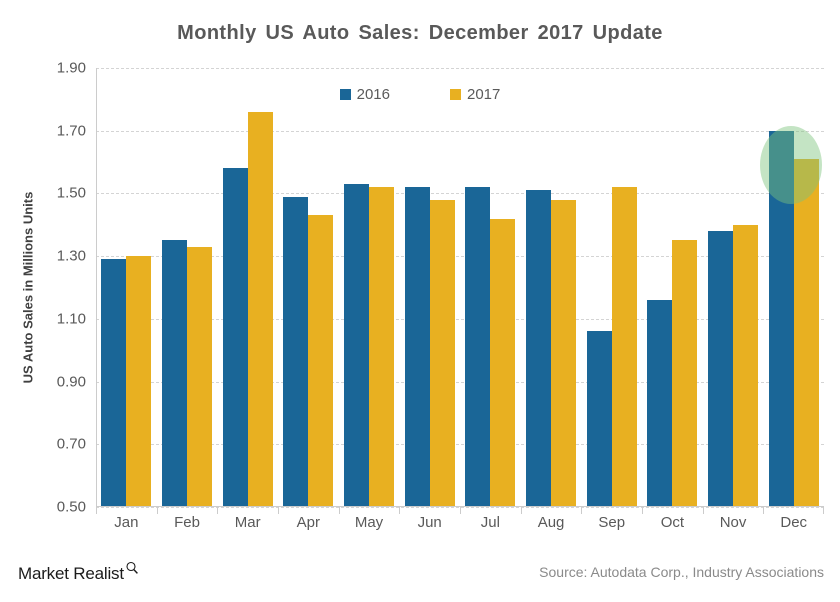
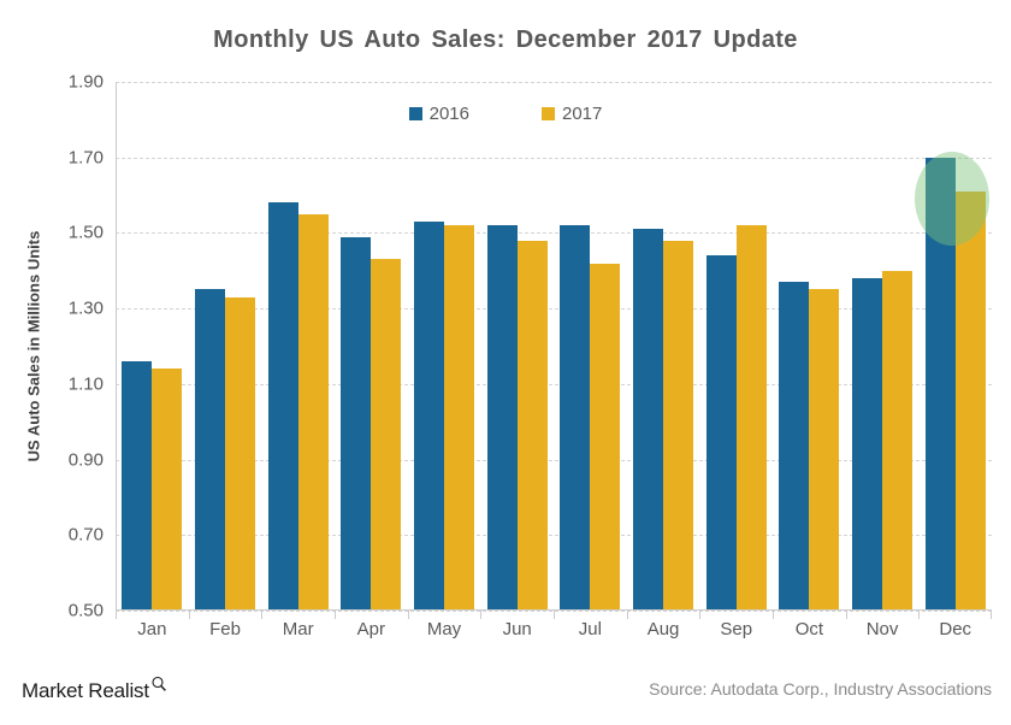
2016/Jan: 1.29 -> 1.16
2017/Jan: 1.30 -> 1.14
2017/Mar: 1.76 -> 1.55
2016/Sep: 1.06 -> 1.44
2016/Oct: 1.16 -> 1.37
